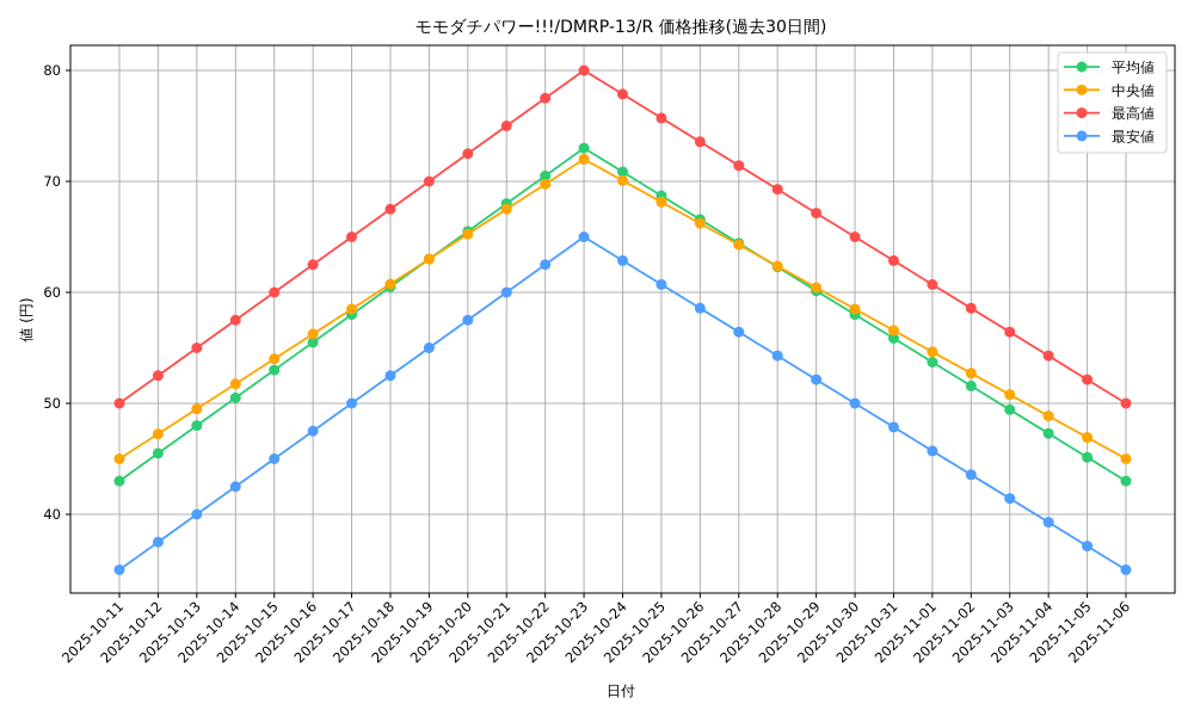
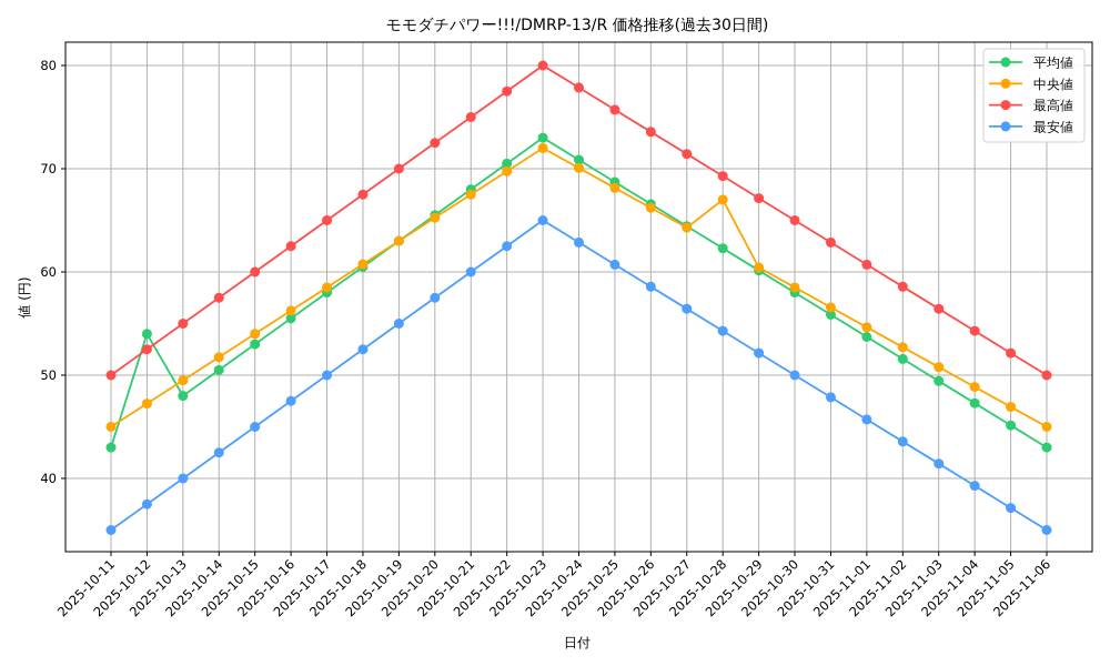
平均値/2025-10-12: 46 -> 54
中央値/2025-10-28: 62 -> 67
